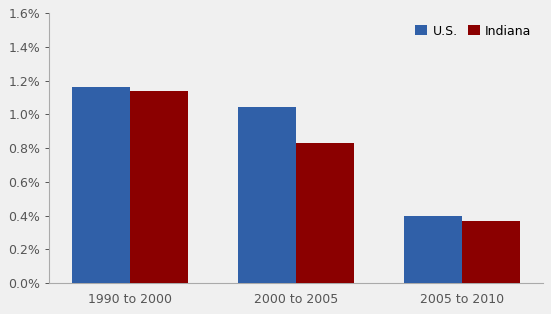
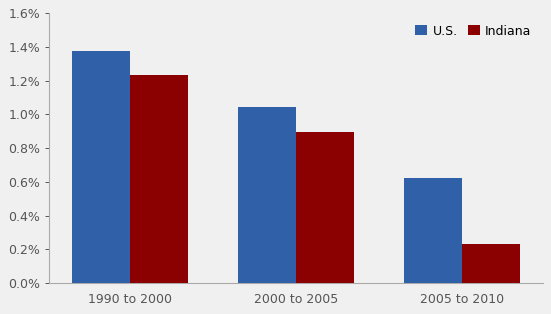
U.S./1990 to 2000: 1.16% -> 1.38%
Indiana/1990 to 2000: 1.14% -> 1.23%
Indiana/2000 to 2005: 0.83% -> 0.89%
U.S./2005 to 2010: 0.40% -> 0.62%
Indiana/2005 to 2010: 0.37% -> 0.23%
